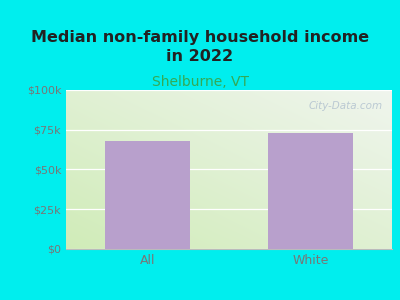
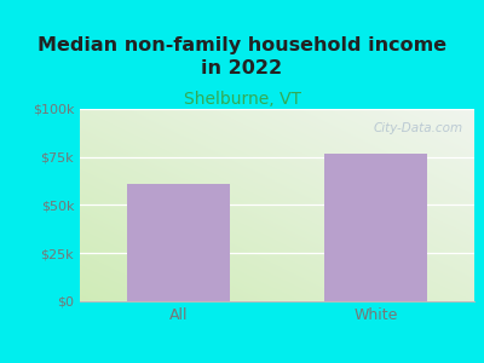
All: $68k -> $61k
White: $73k -> $77k
